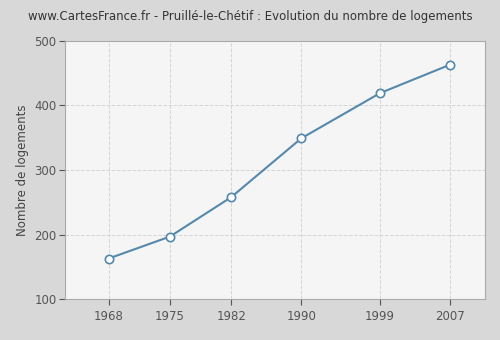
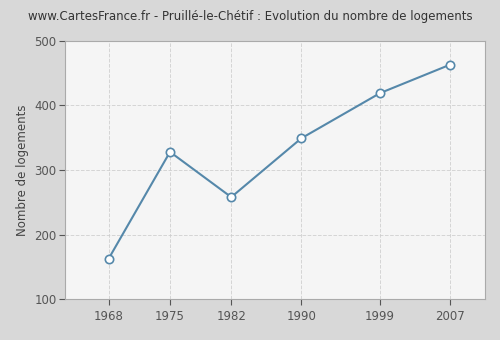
1975: 197 -> 328
